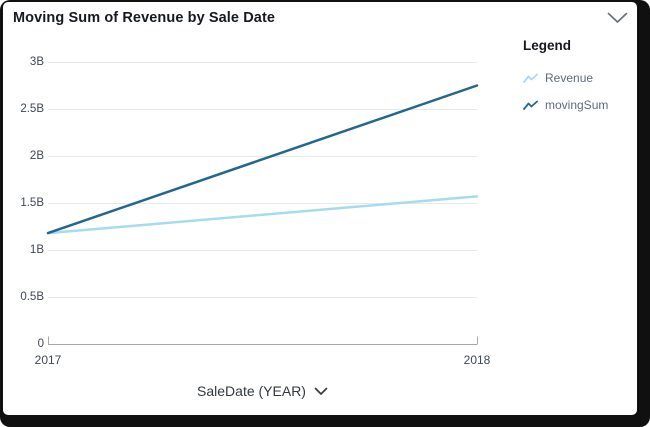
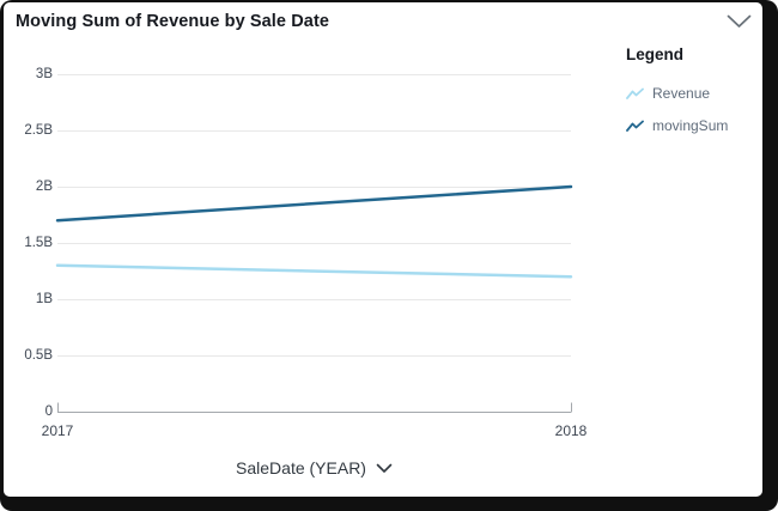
Revenue/2017: 1.2B -> 1.3B
movingSum/2017: 1.2B -> 1.7B
Revenue/2018: 1.6B -> 1.2B
movingSum/2018: 2.8B -> 2.0B
